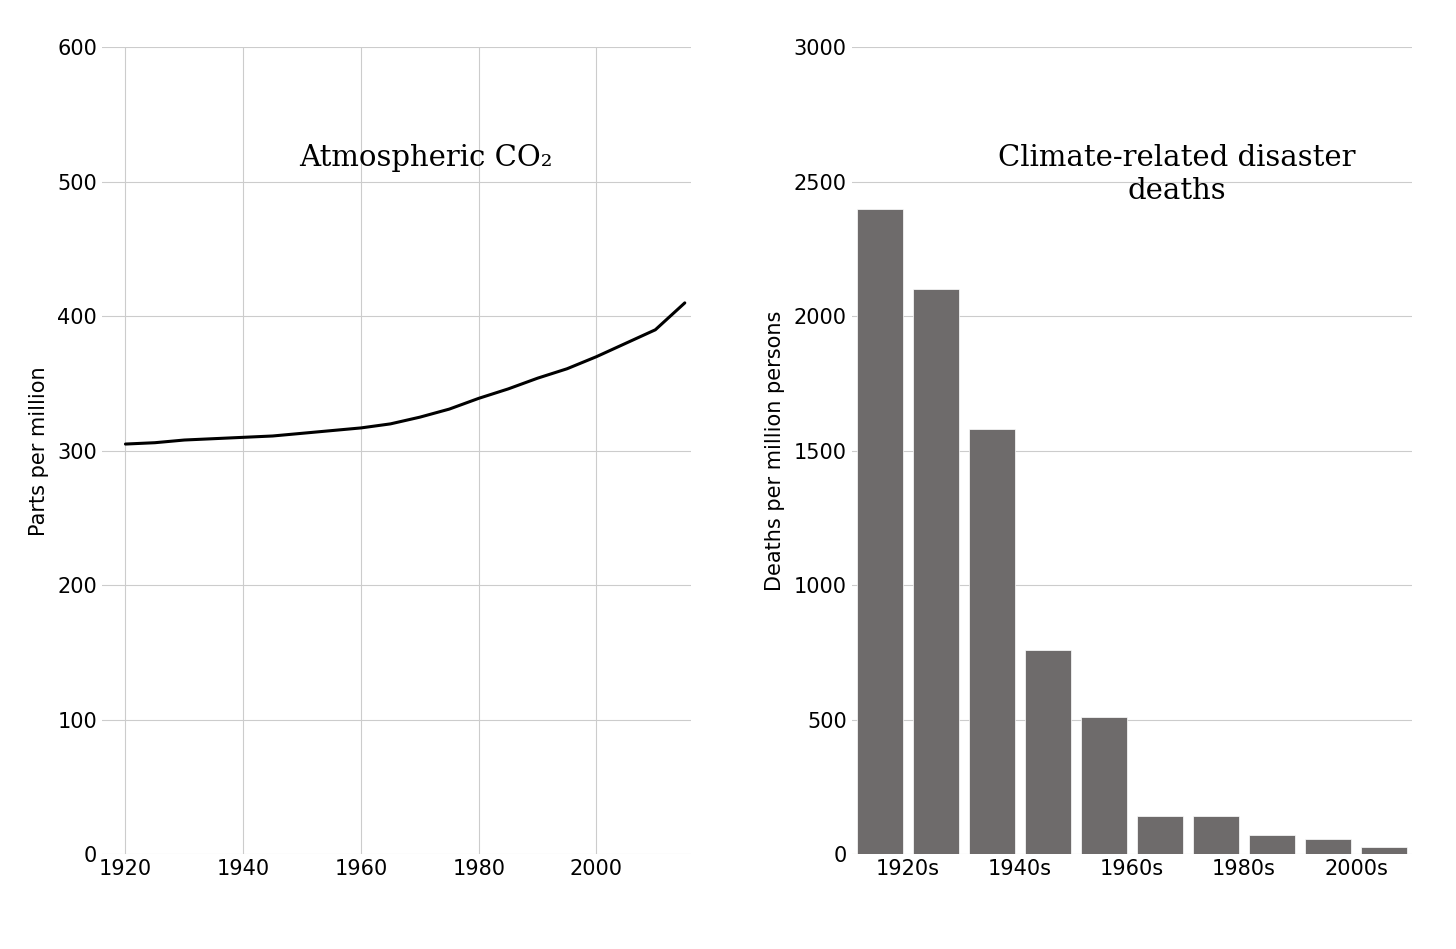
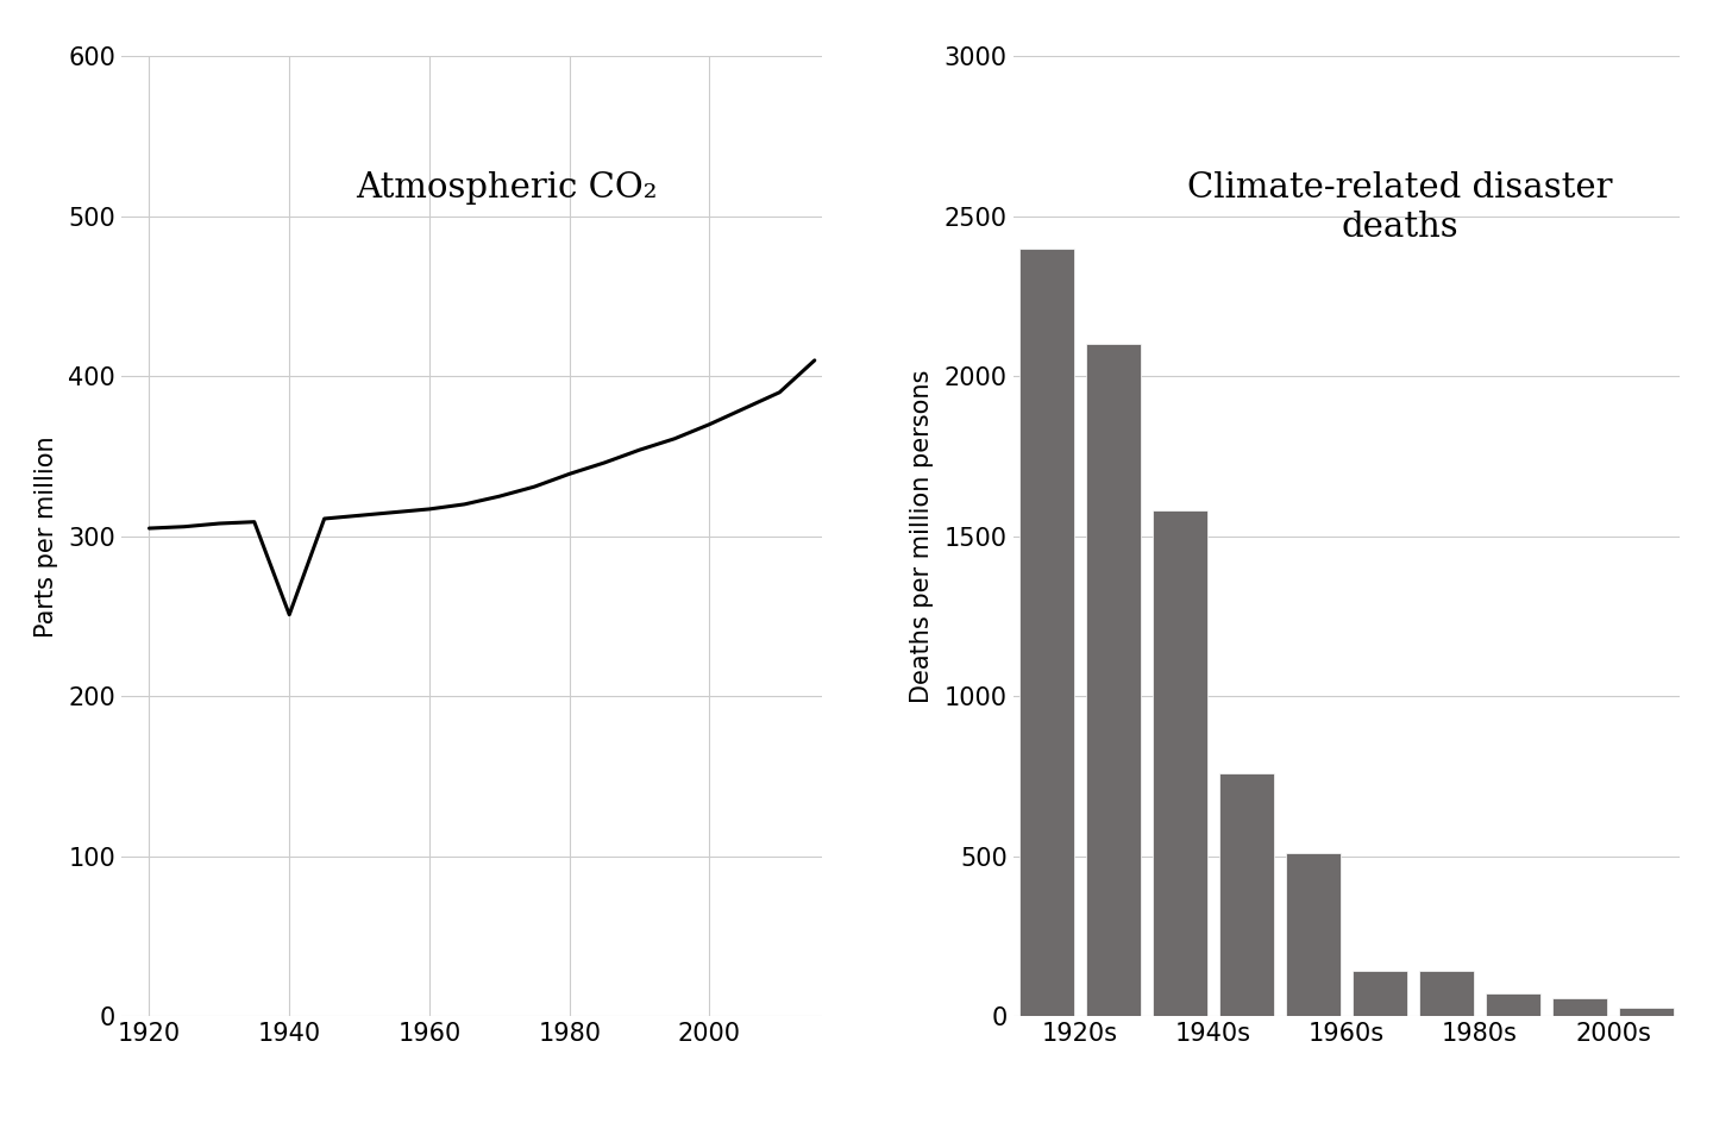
1940: 310 -> 251
